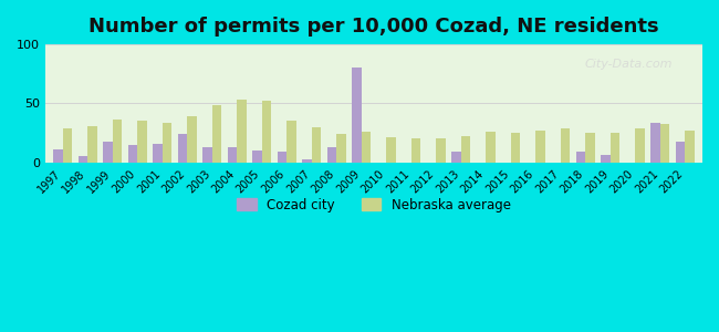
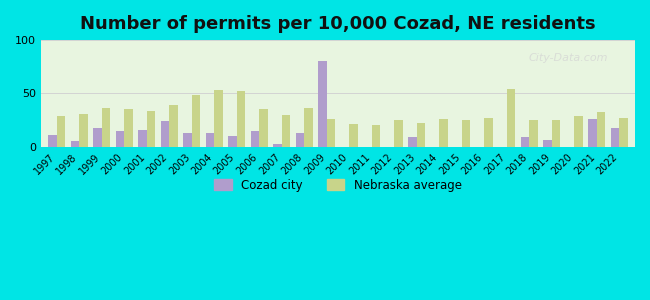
Cozad city/2006: 9 -> 15
Nebraska average/2008: 24 -> 36
Nebraska average/2012: 20 -> 25
Nebraska average/2017: 29 -> 54
Cozad city/2021: 34 -> 26
